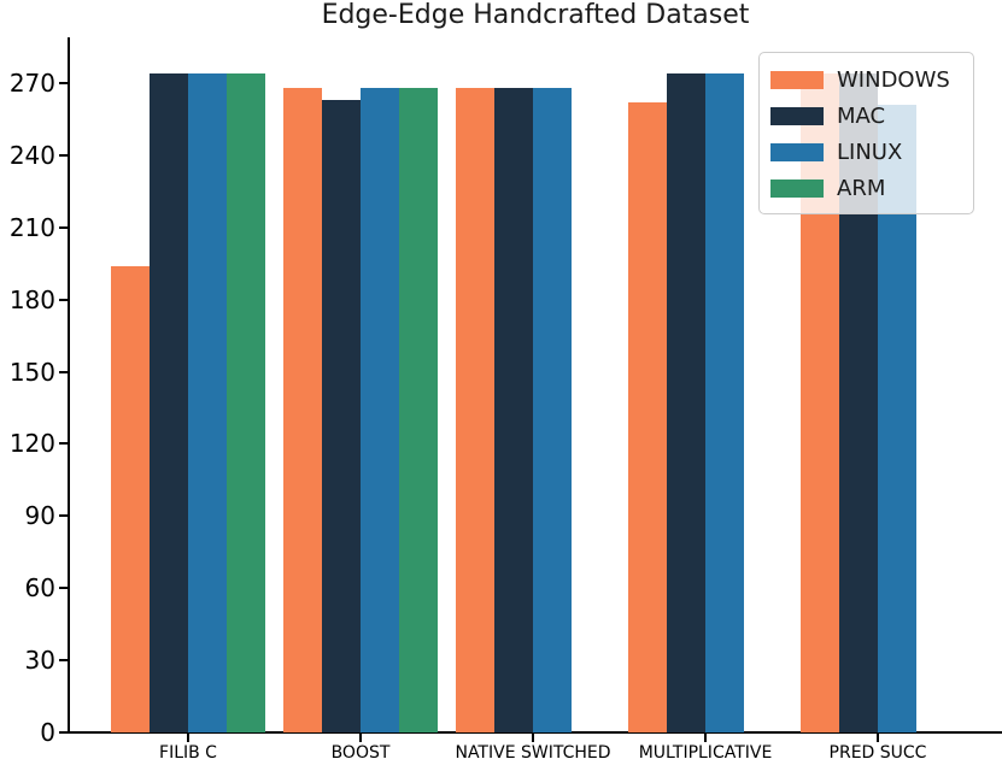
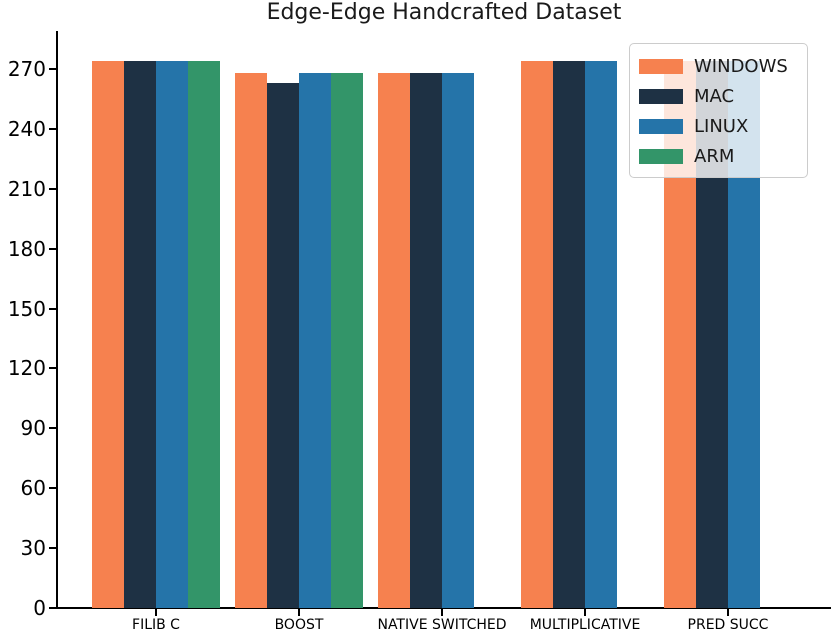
WINDOWS/FILIB C: 194 -> 274
WINDOWS/MULTIPLICATIVE: 262 -> 274
LINUX/PRED SUCC: 261 -> 274
